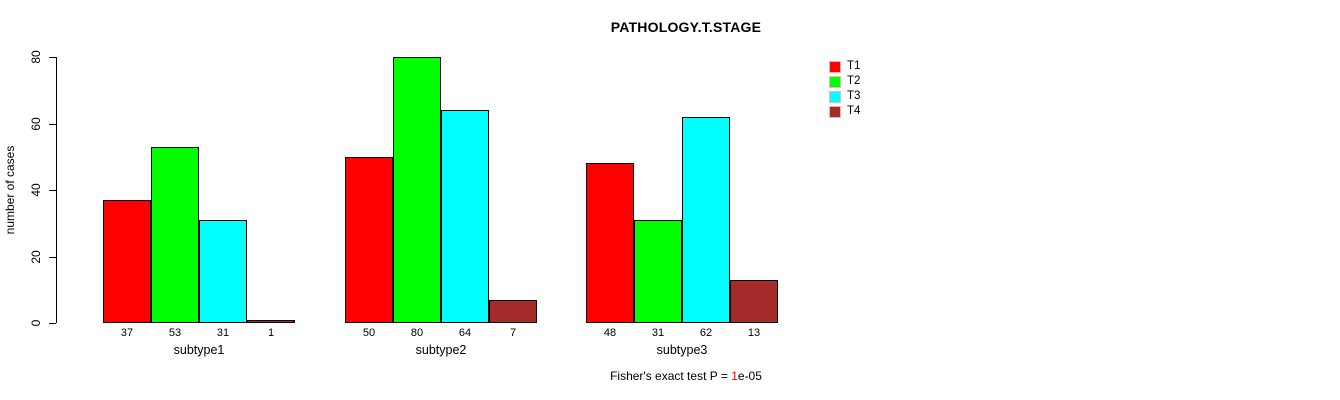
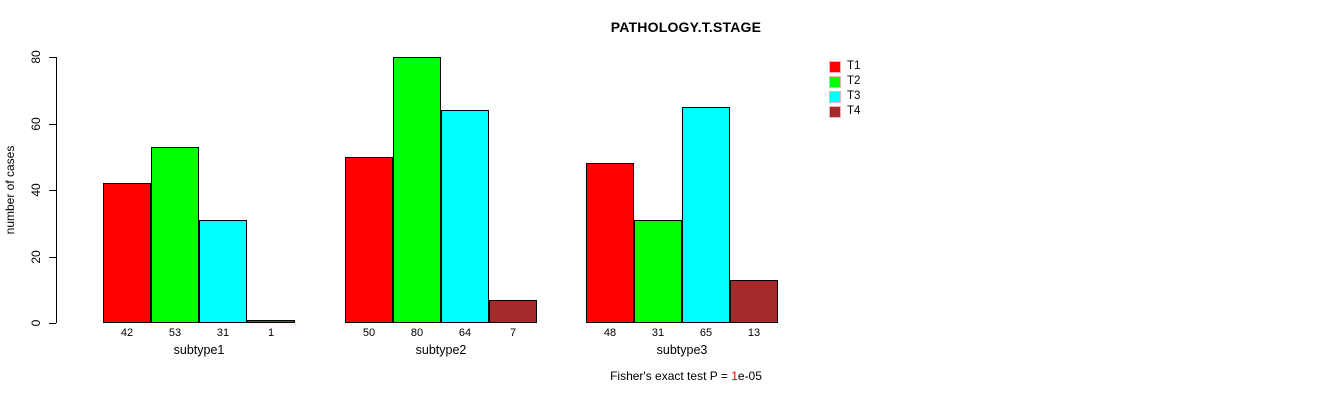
T1/subtype1: 37 -> 42
T3/subtype3: 62 -> 65
